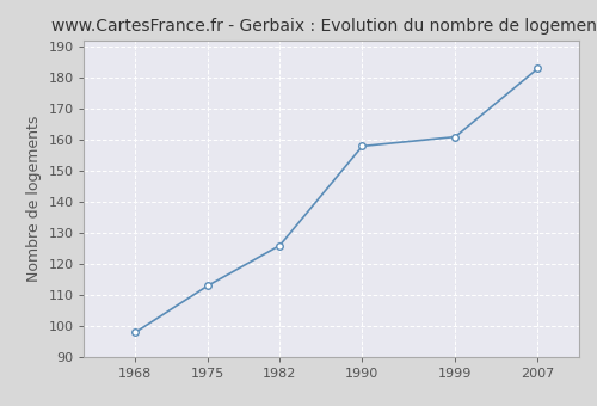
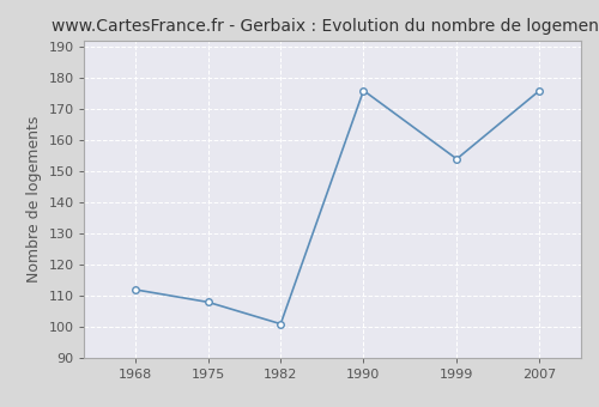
1968: 98 -> 112
1975: 113 -> 108
1982: 126 -> 101
1990: 158 -> 176
1999: 161 -> 154
2007: 183 -> 176
